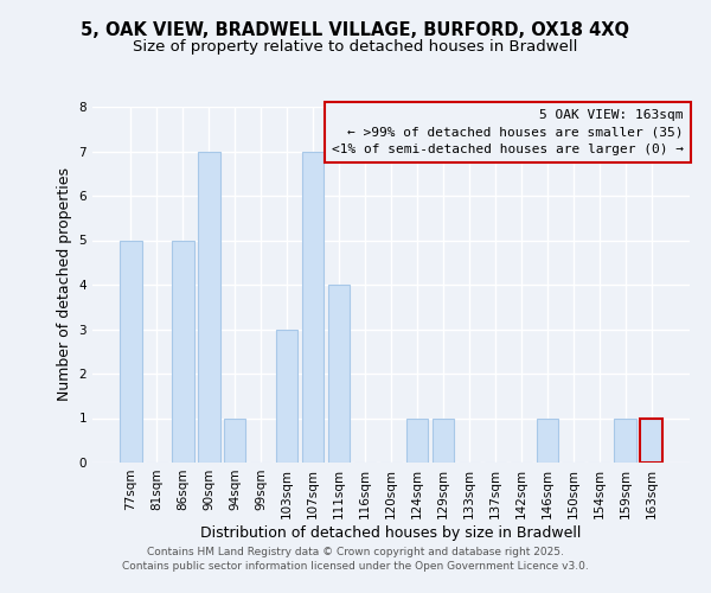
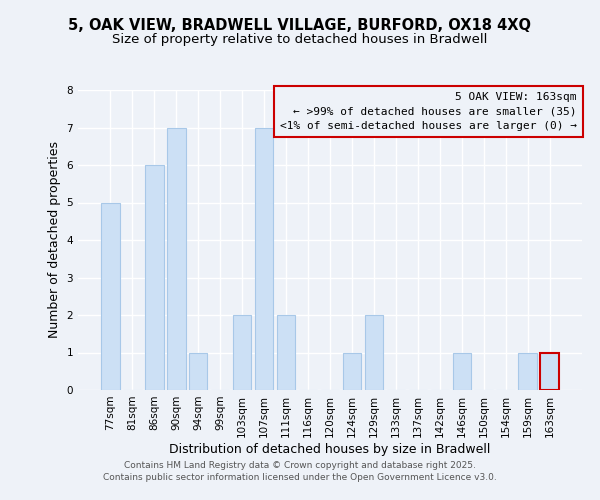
86sqm: 5 -> 6
103sqm: 3 -> 2
111sqm: 4 -> 2
129sqm: 1 -> 2
